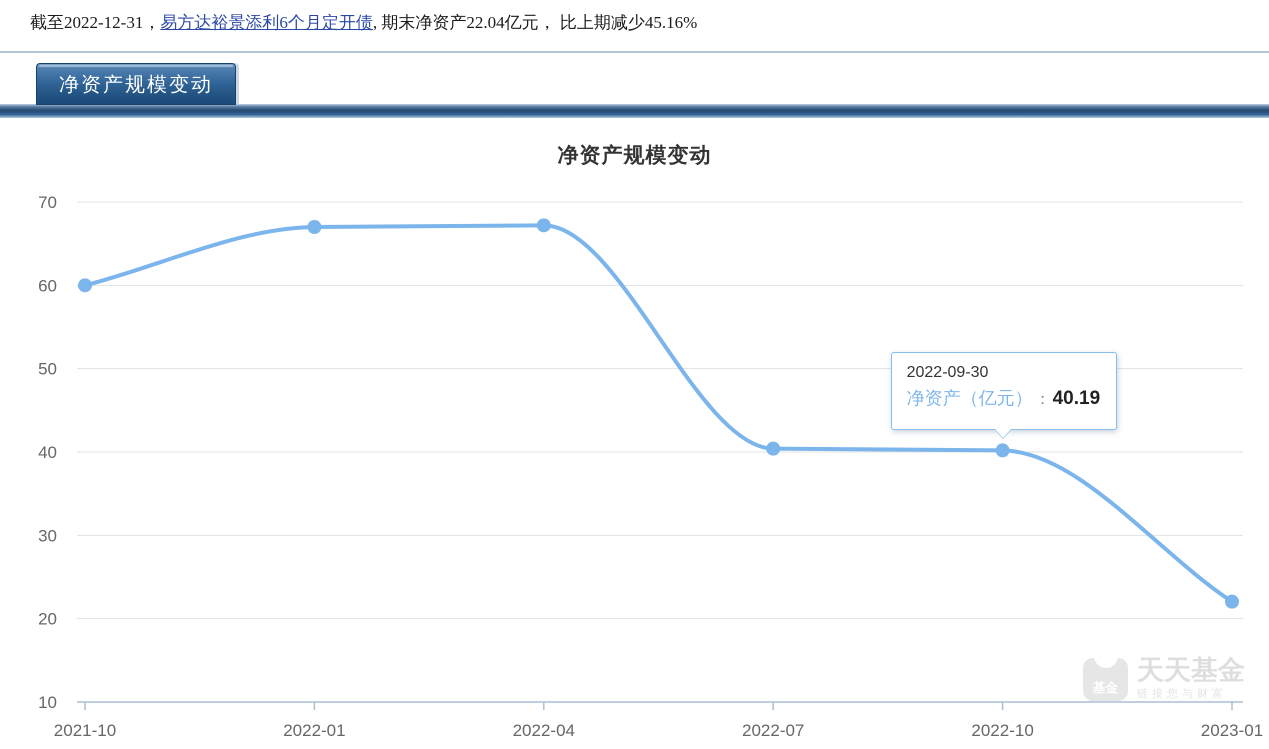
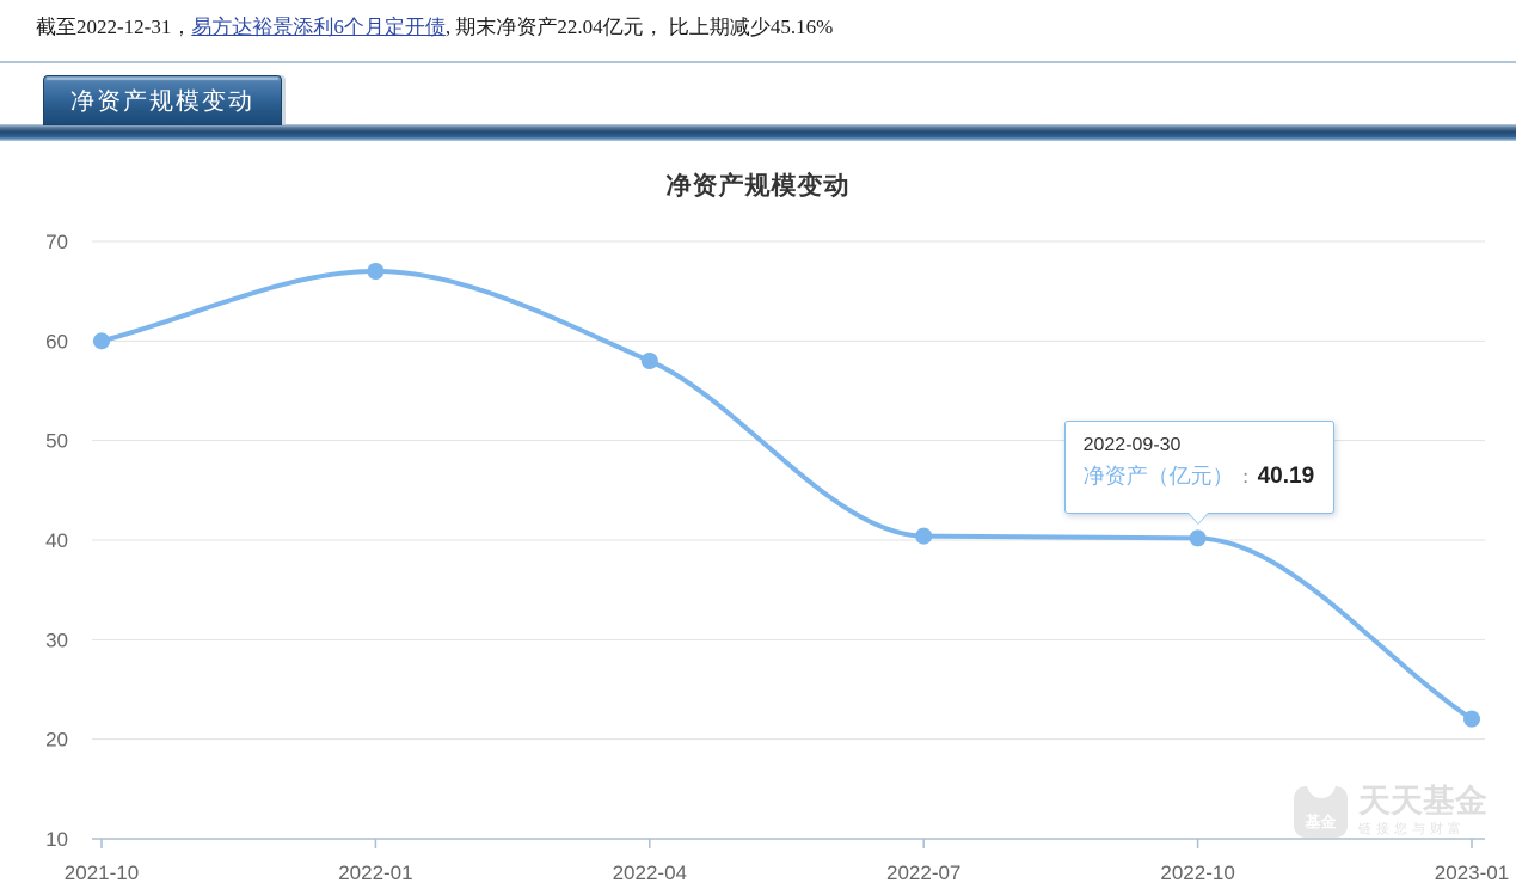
2022-04: 67 -> 58
